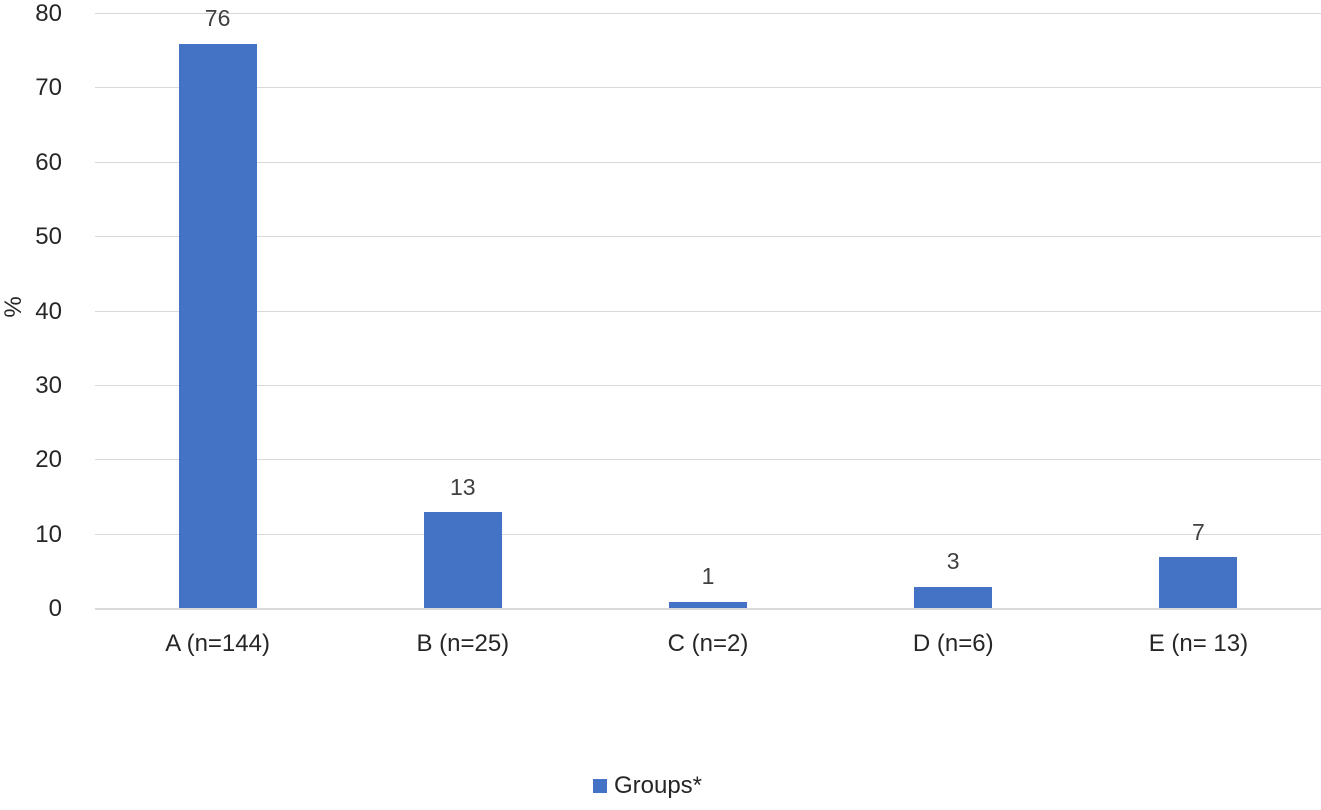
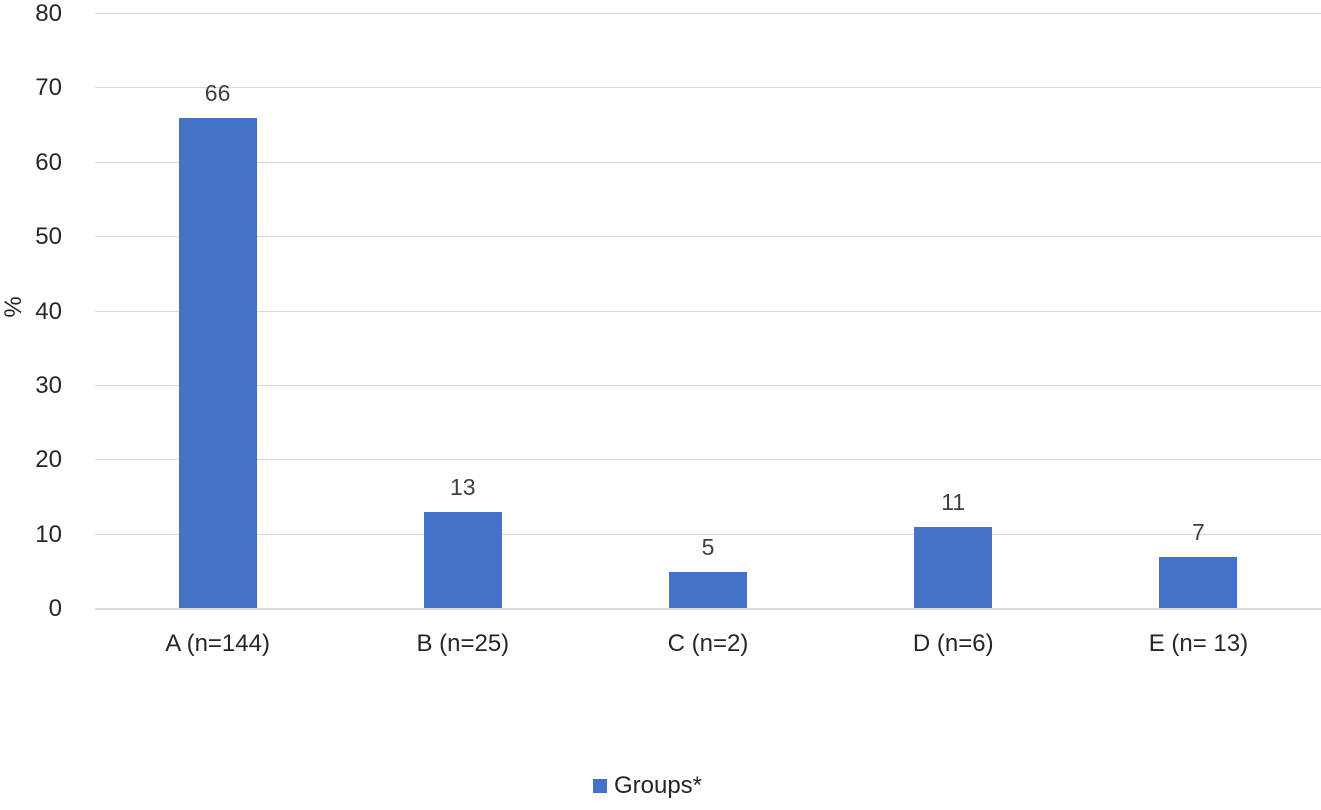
A (n=144): 76 -> 66
C (n=2): 1 -> 5
D (n=6): 3 -> 11
